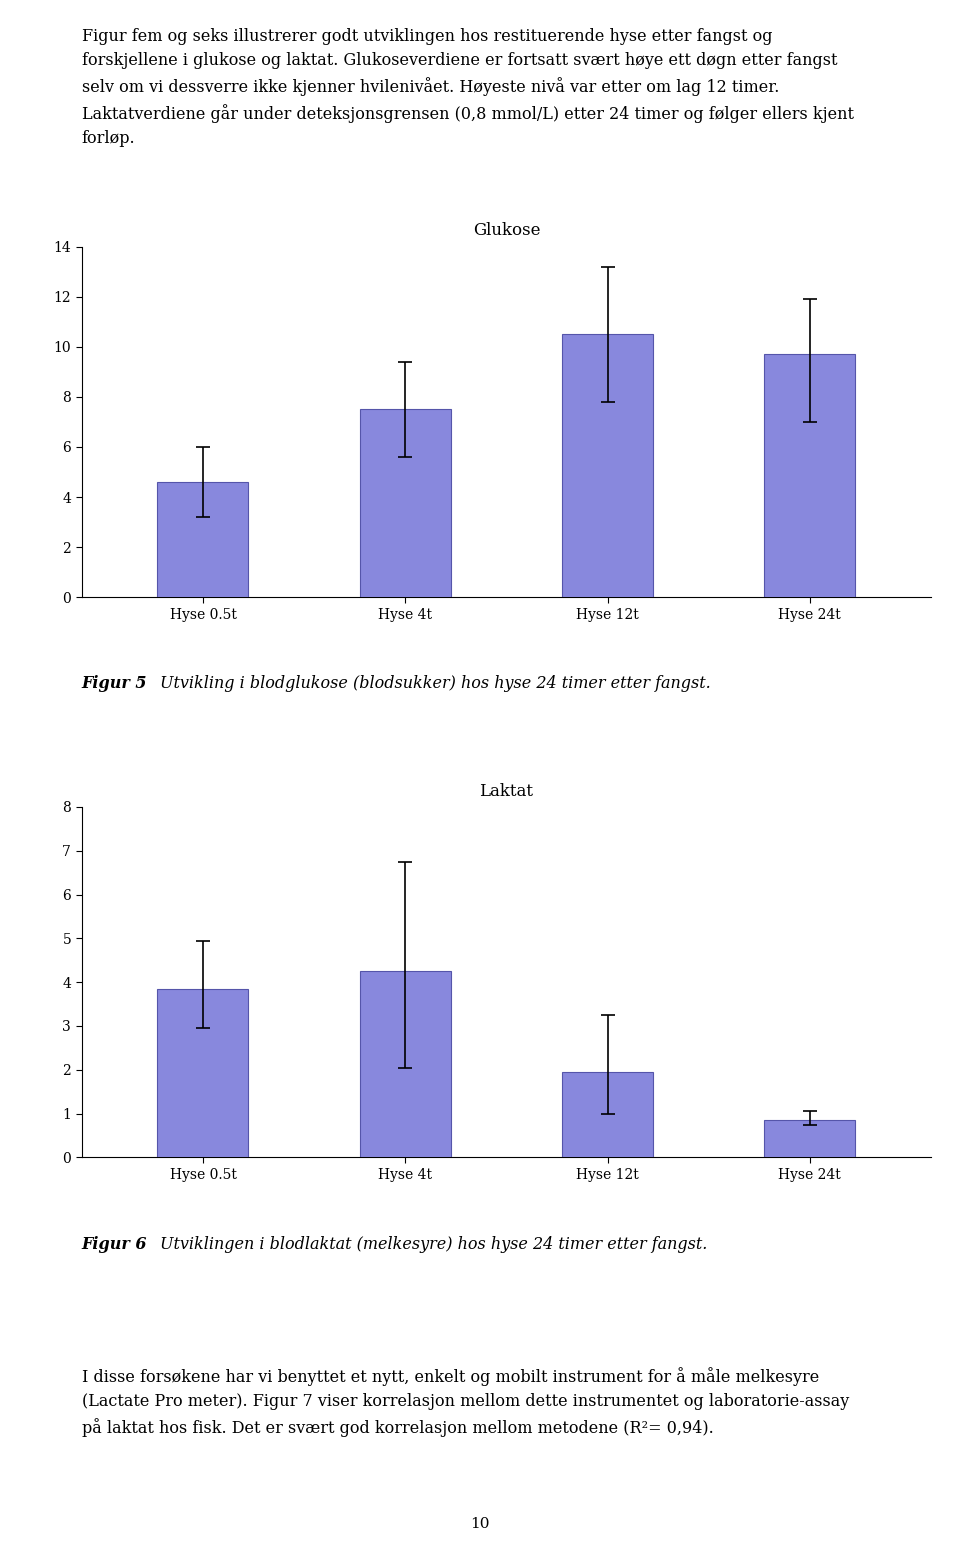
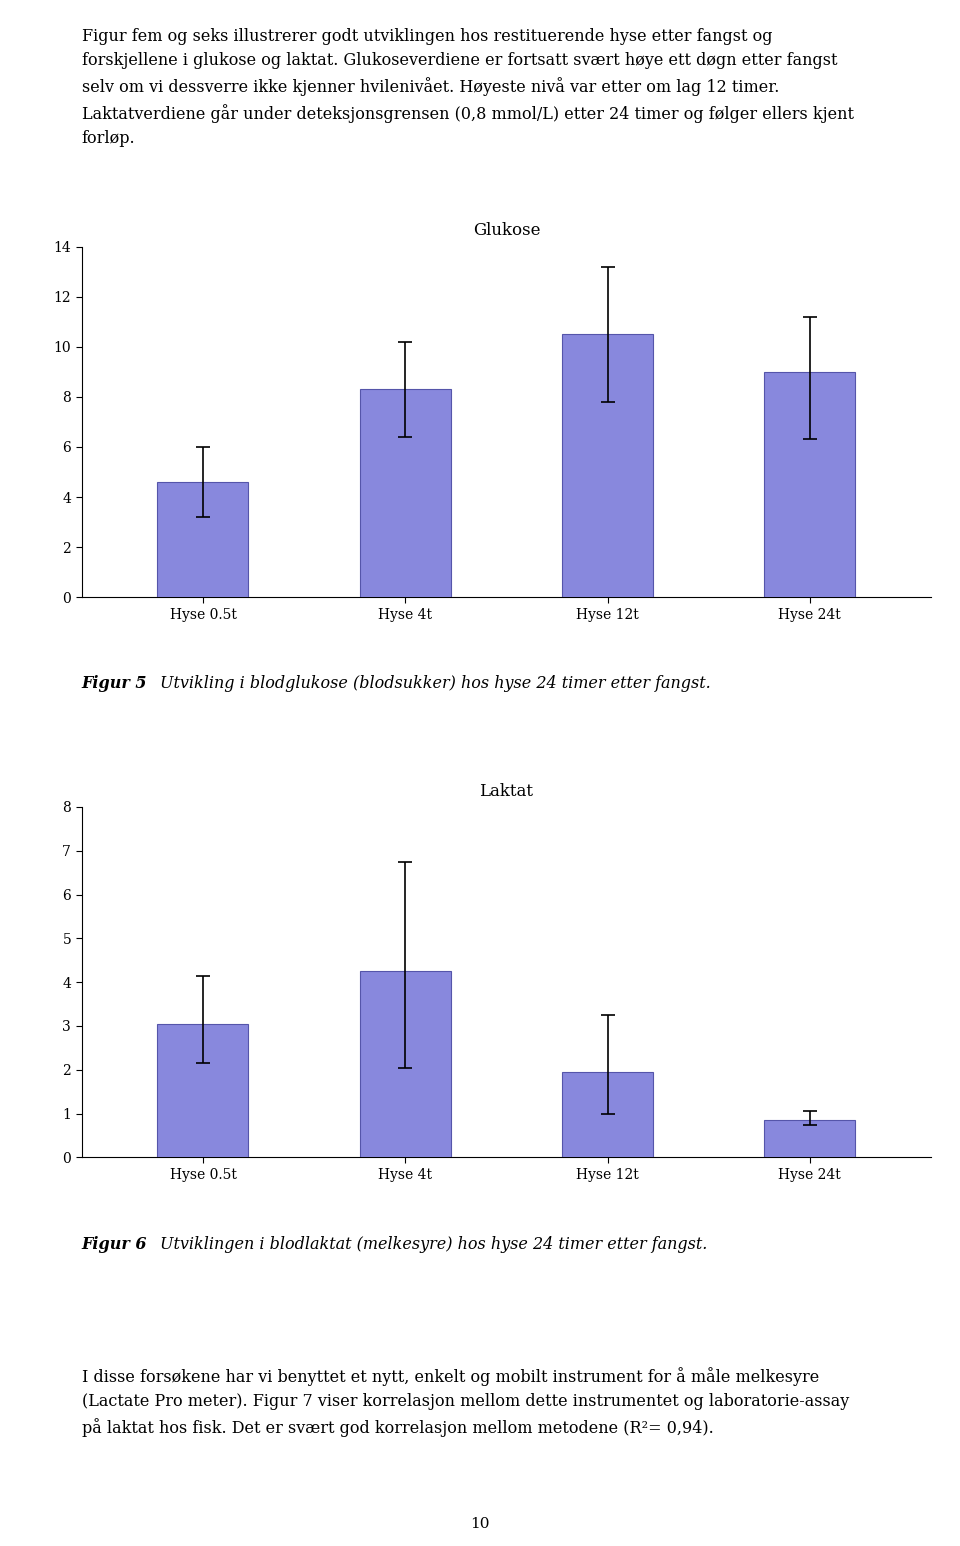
Glukose/Hyse 4t: 7.5 -> 8.3
Glukose/Hyse 24t: 9.7 -> 9.0
Laktat/Hyse 0.5t: 3.85 -> 3.05
